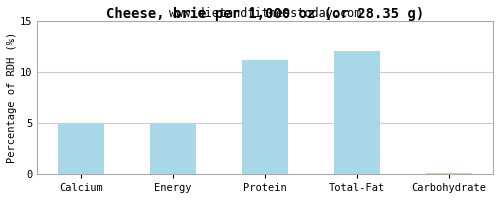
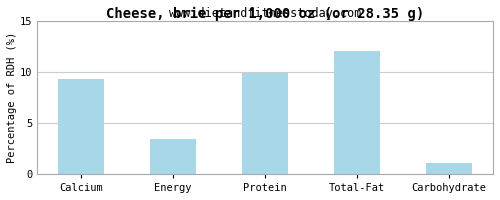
Calcium: 5.0 -> 9.3
Energy: 5.0 -> 3.4
Protein: 11.2 -> 9.9
Carbohydrate: 0.1 -> 1.1
